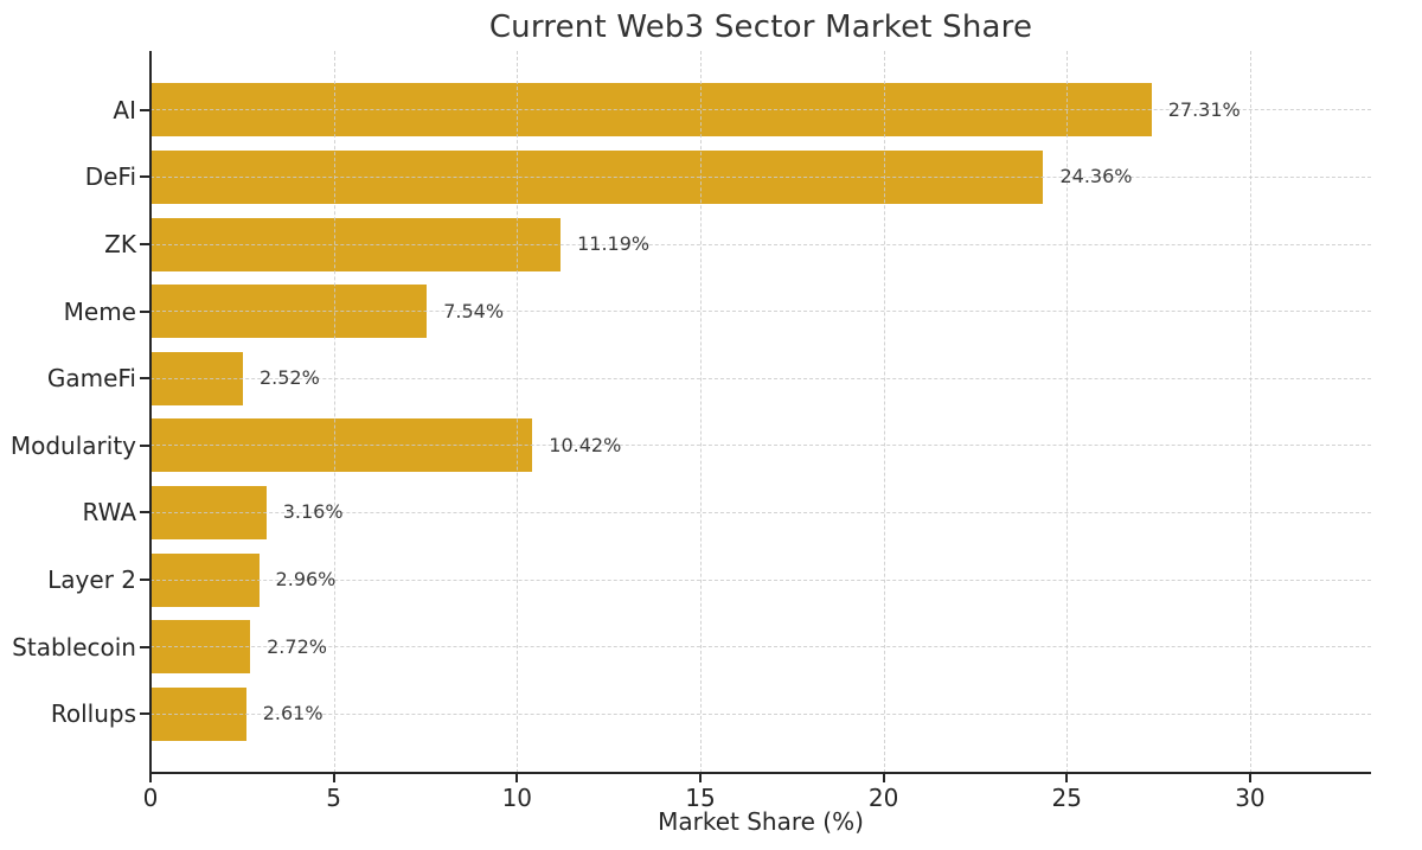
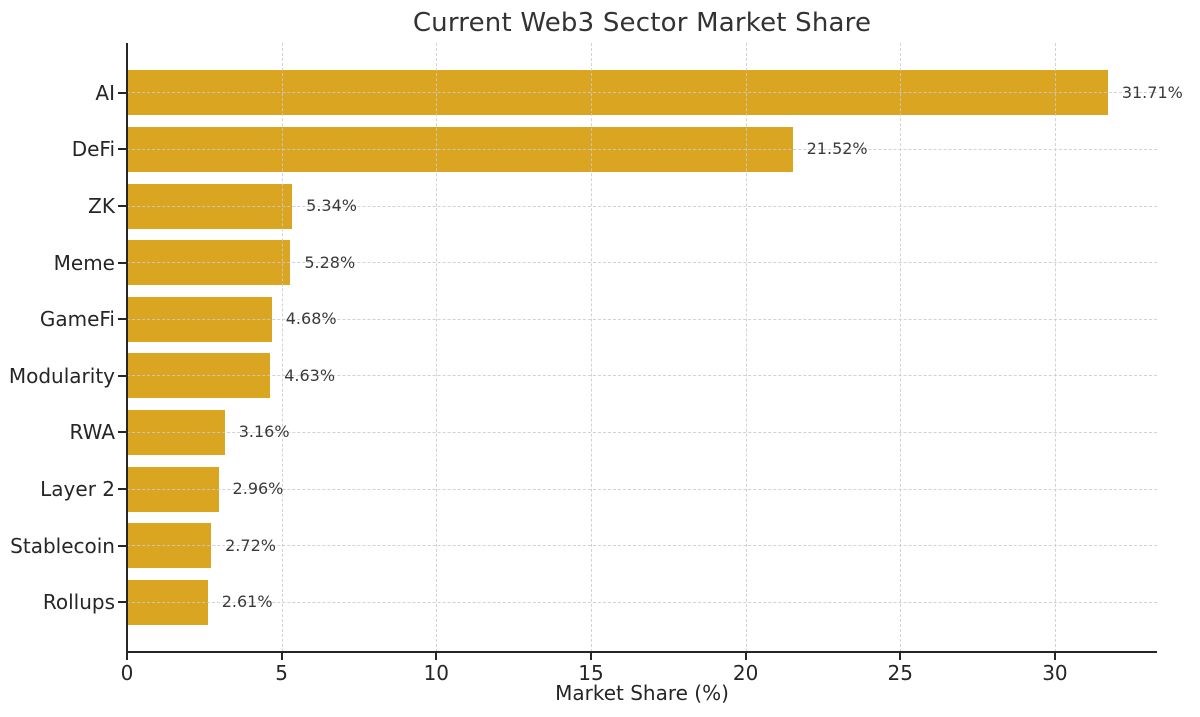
AI: 27.31% -> 31.71%
DeFi: 24.36% -> 21.52%
ZK: 11.19% -> 5.34%
Meme: 7.54% -> 5.28%
GameFi: 2.52% -> 4.68%
Modularity: 10.42% -> 4.63%
